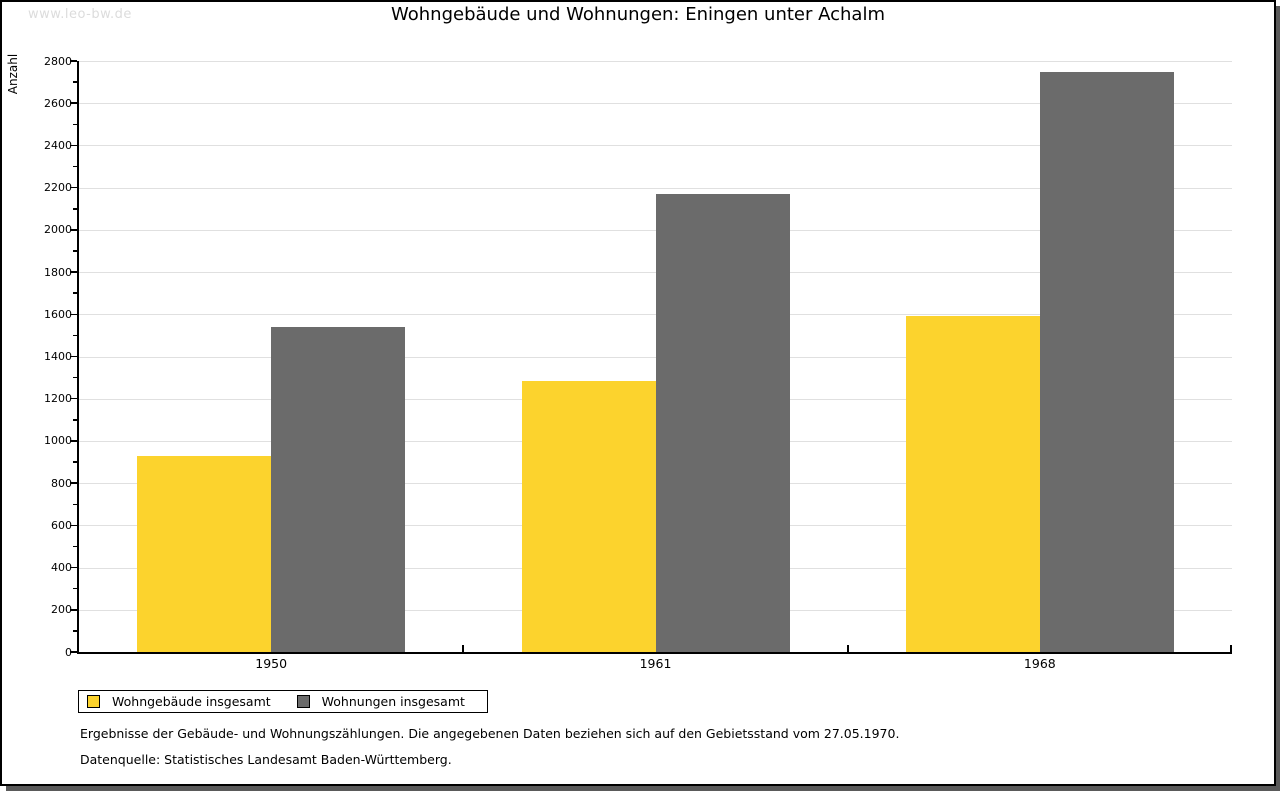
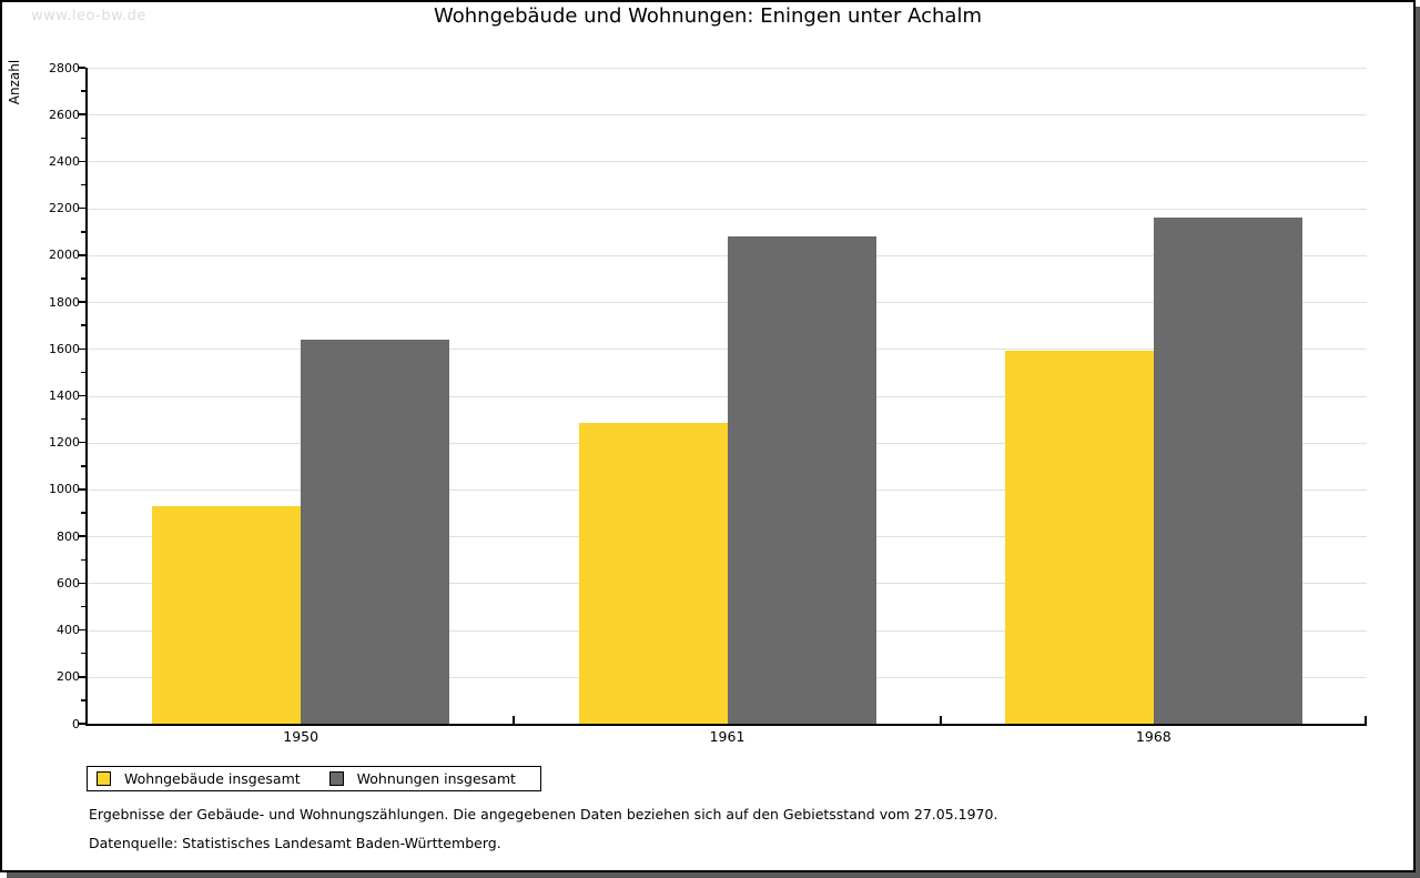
Wohnungen insgesamt/1950: 1540 -> 1640
Wohnungen insgesamt/1961: 2170 -> 2080
Wohnungen insgesamt/1968: 2750 -> 2160
